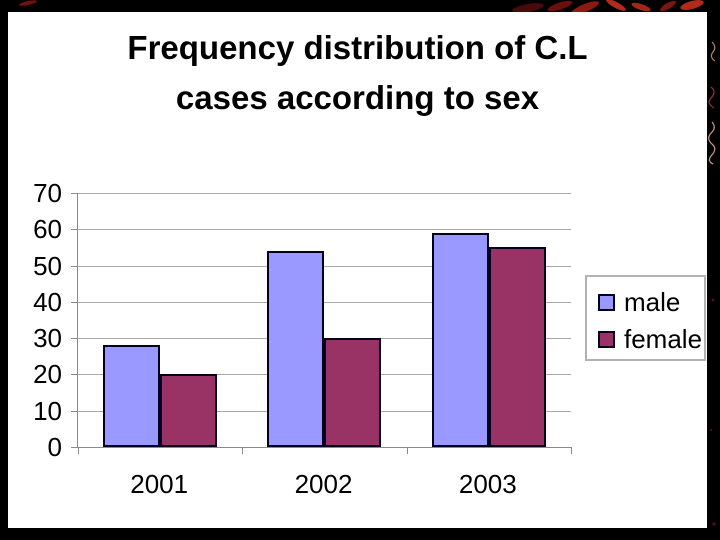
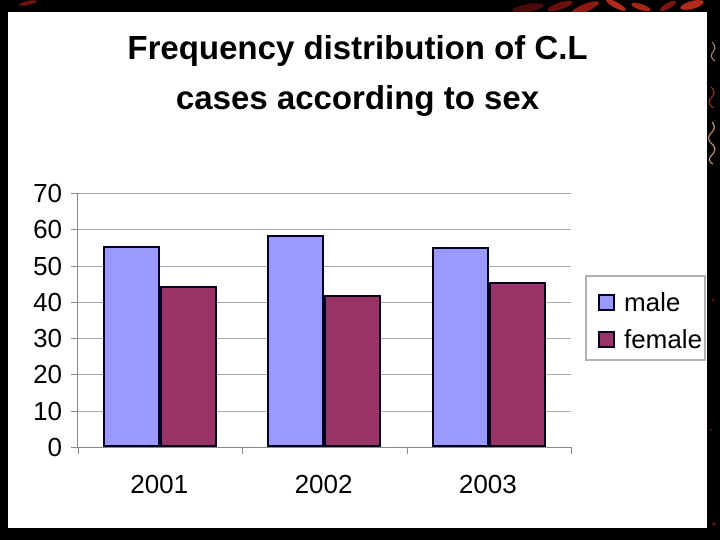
male/2001: 28 -> 56
female/2001: 20 -> 44
male/2002: 54 -> 58
female/2002: 30 -> 42
male/2003: 59 -> 55
female/2003: 55 -> 46
